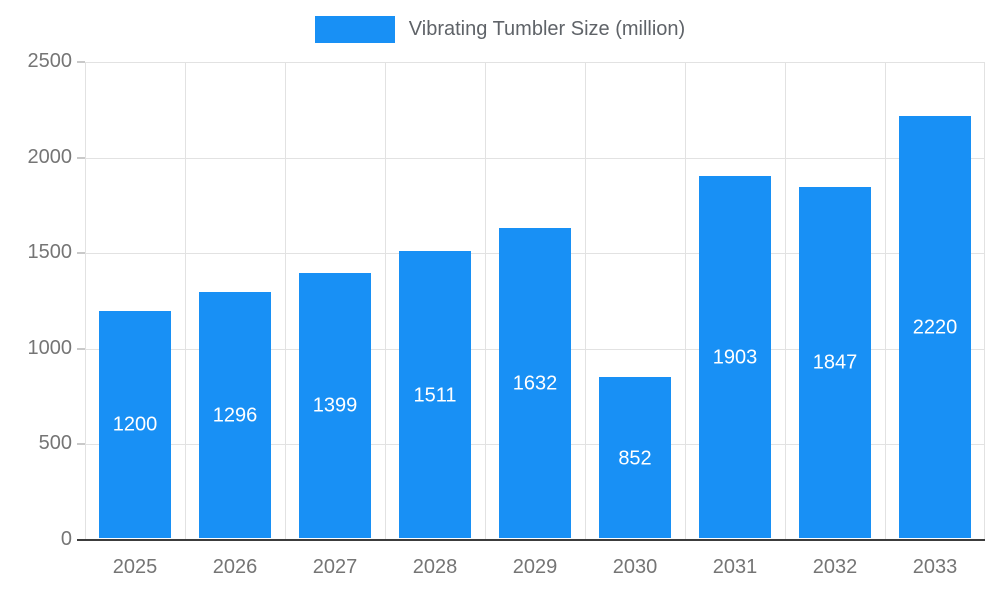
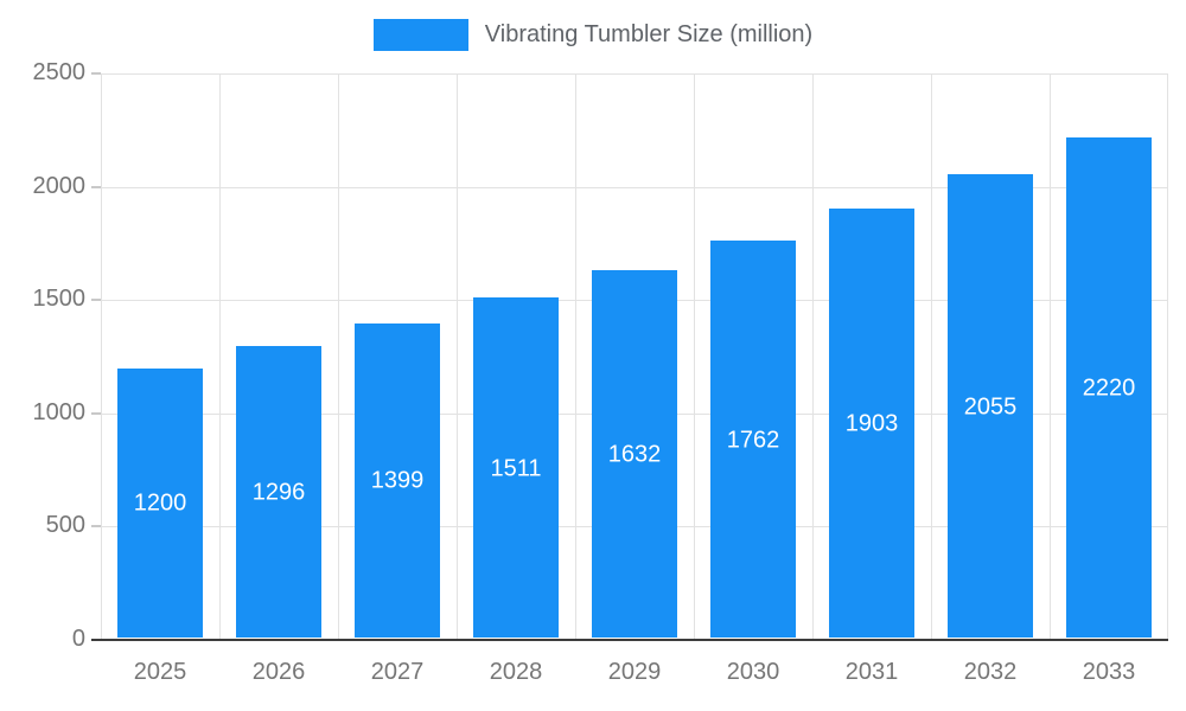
2030: 852 -> 1762
2032: 1847 -> 2055
